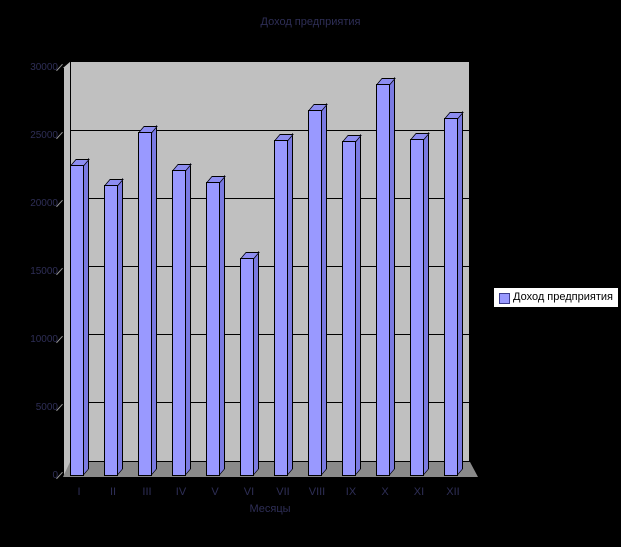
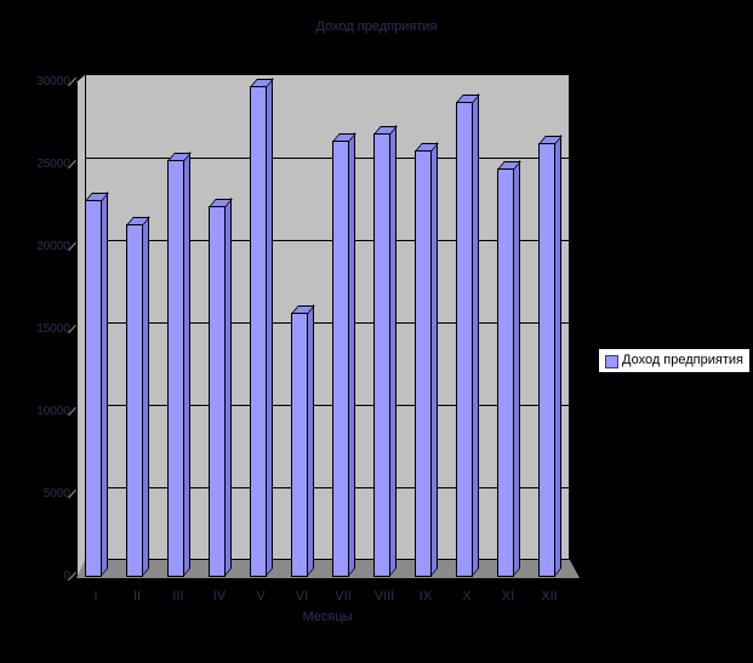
V: 21600 -> 29800
VII: 24700 -> 26500
IX: 24600 -> 25900
